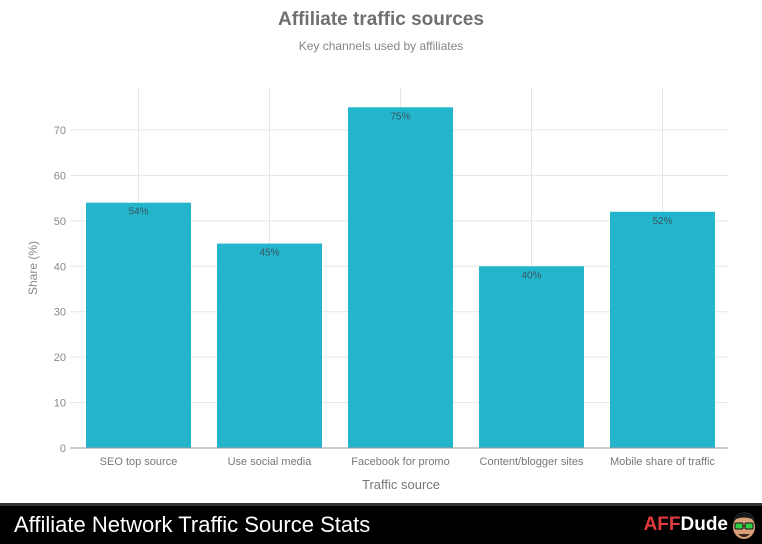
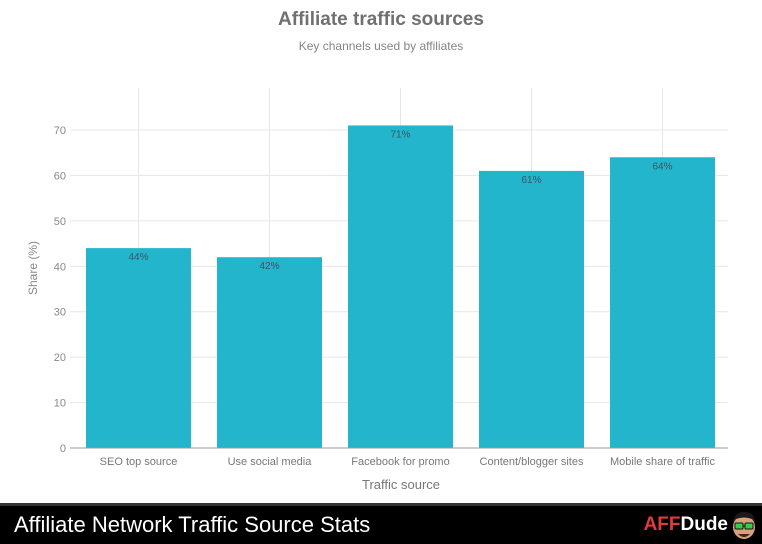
SEO top source: 54% -> 44%
Use social media: 45% -> 42%
Facebook for promo: 75% -> 71%
Content/blogger sites: 40% -> 61%
Mobile share of traffic: 52% -> 64%
